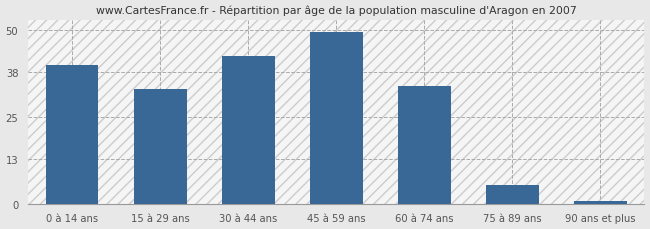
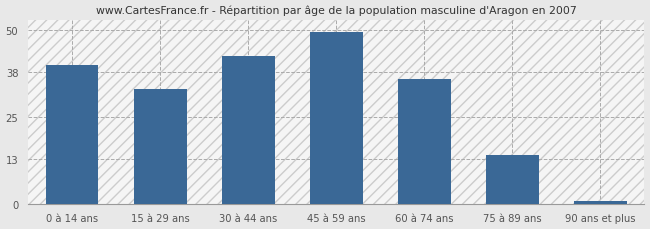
60 à 74 ans: 34.0 -> 36.0
75 à 89 ans: 5.5 -> 14.0
